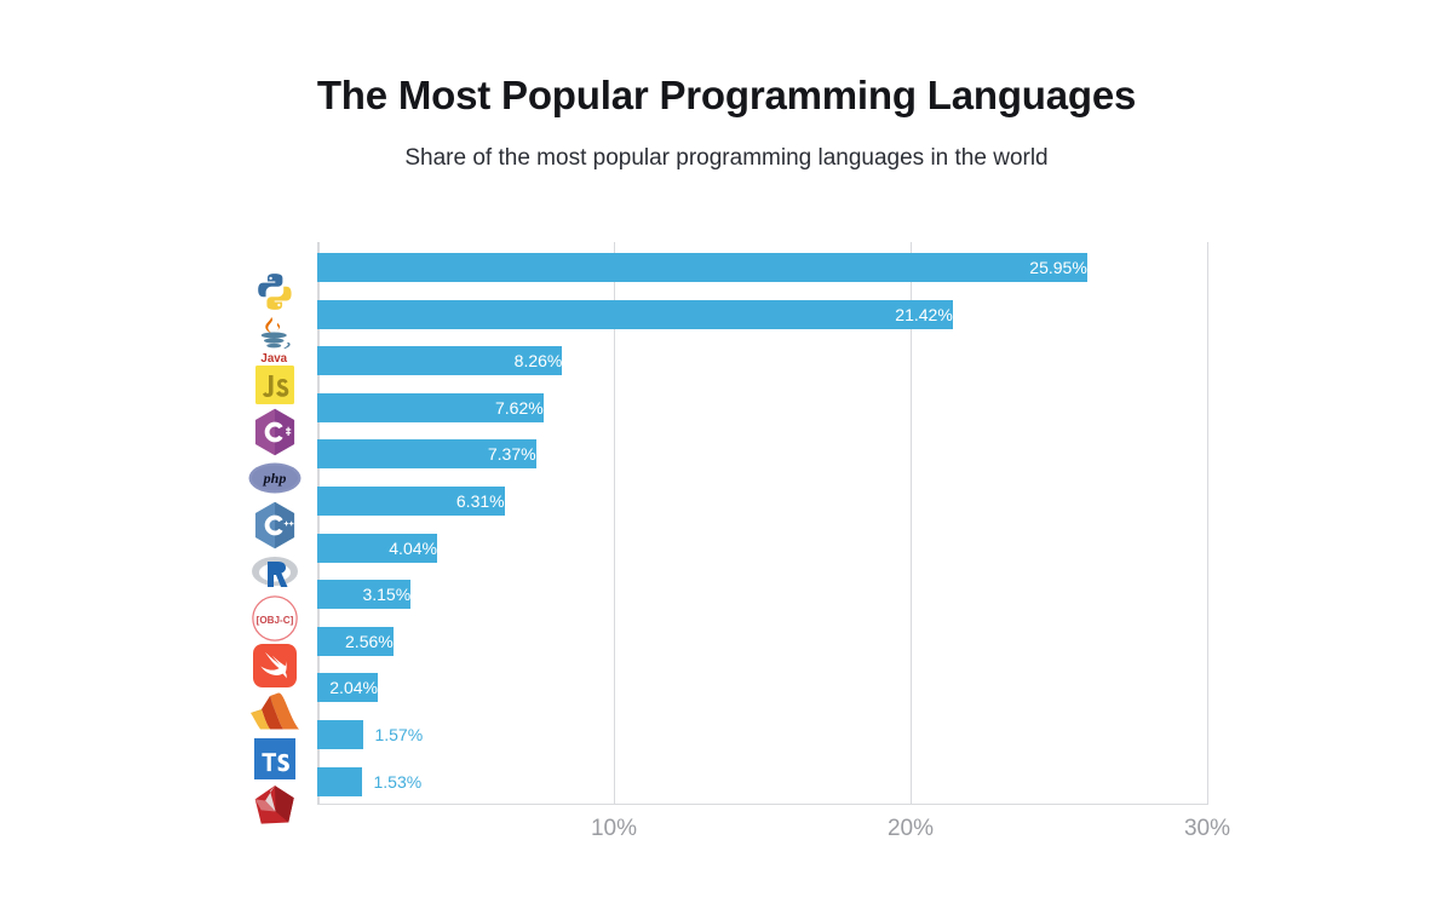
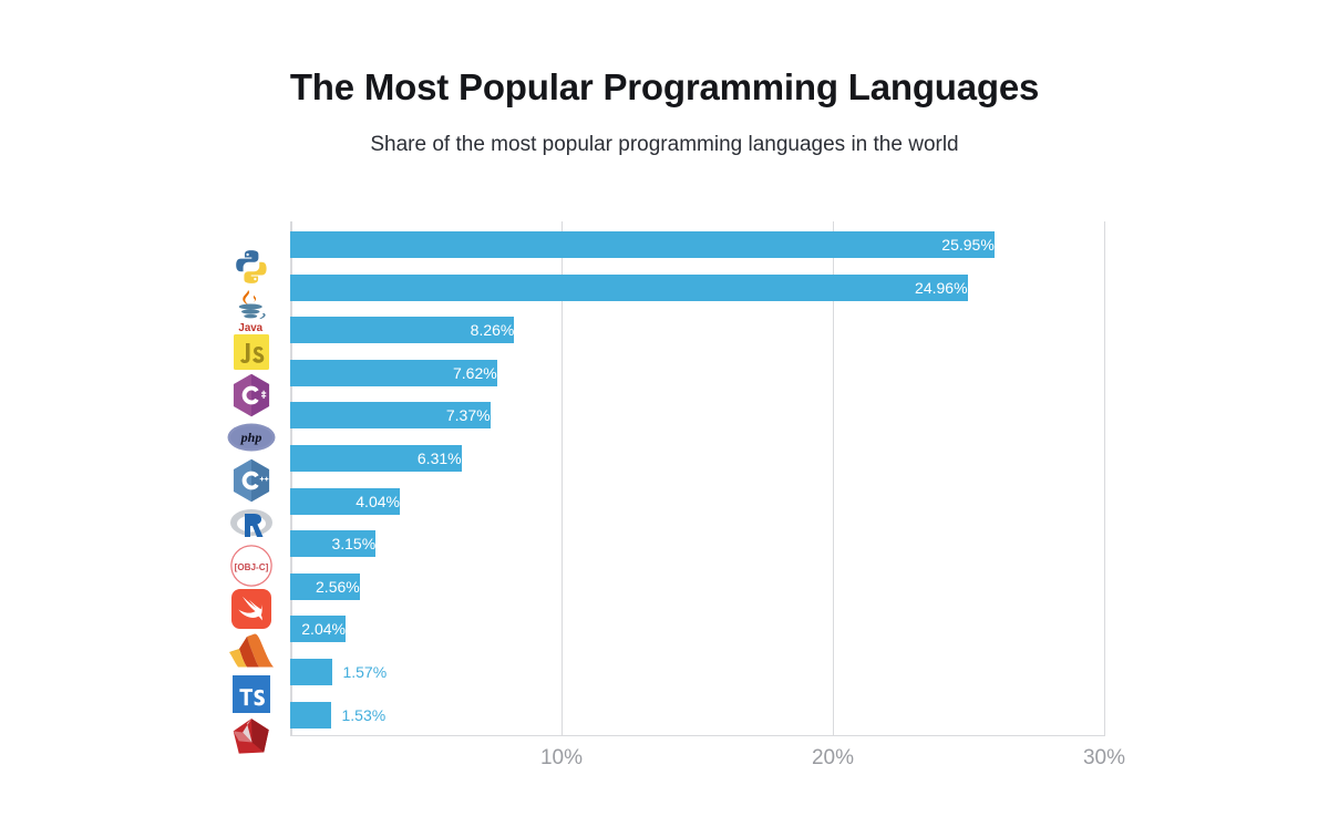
Java: 21.42% -> 24.96%
